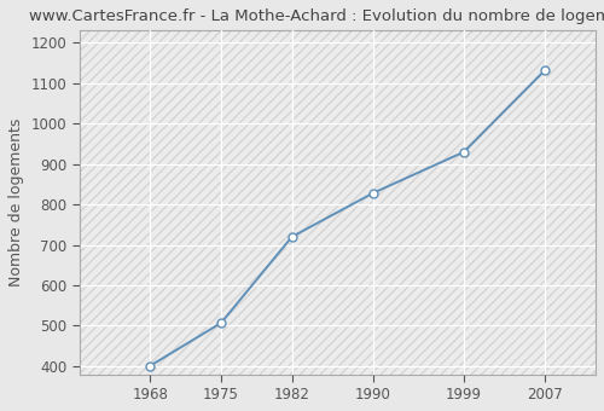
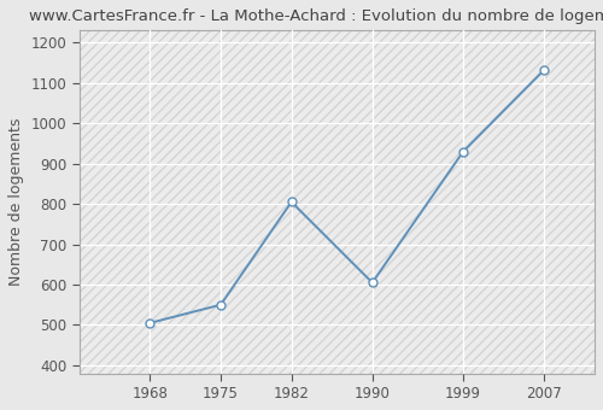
1968: 401 -> 505
1975: 507 -> 550
1982: 720 -> 805
1990: 828 -> 605
